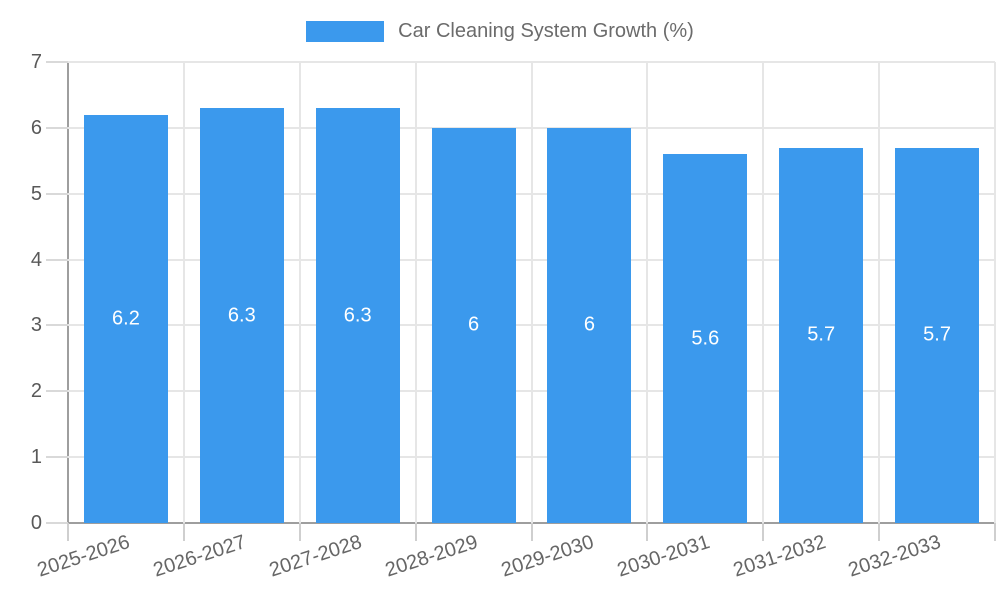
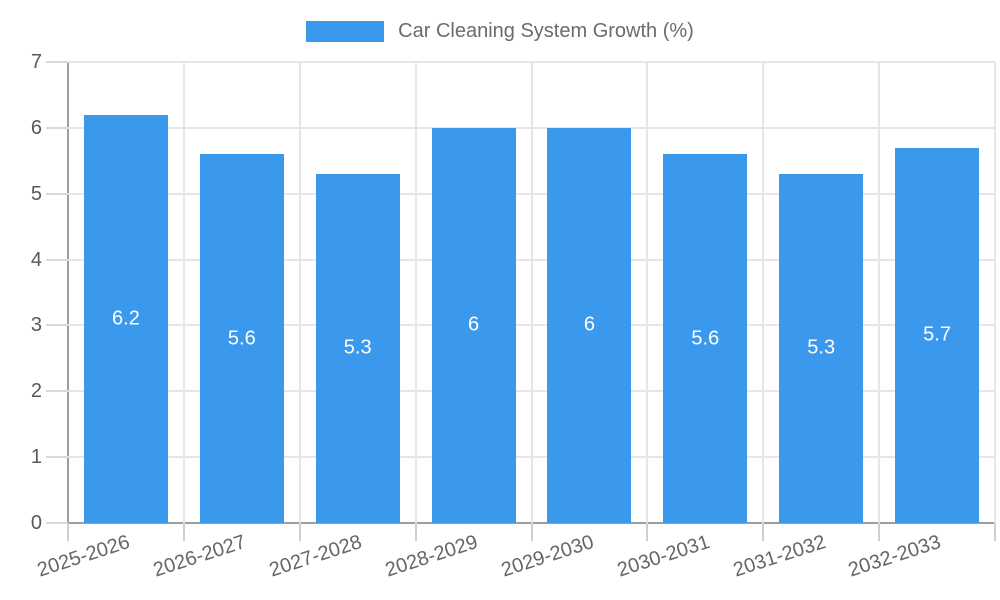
2026-2027: 6.3 -> 5.6
2027-2028: 6.3 -> 5.3
2031-2032: 5.7 -> 5.3
